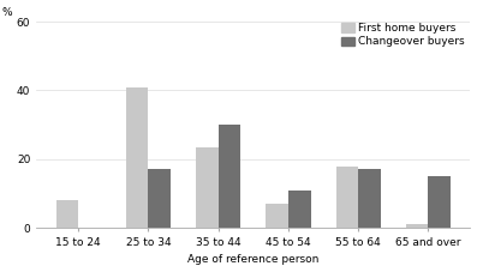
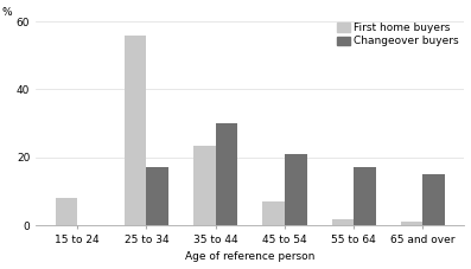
First home buyers/25 to 34: 41.0 -> 56.0
Changeover buyers/45 to 54: 11 -> 21
First home buyers/55 to 64: 18.0 -> 2.0
